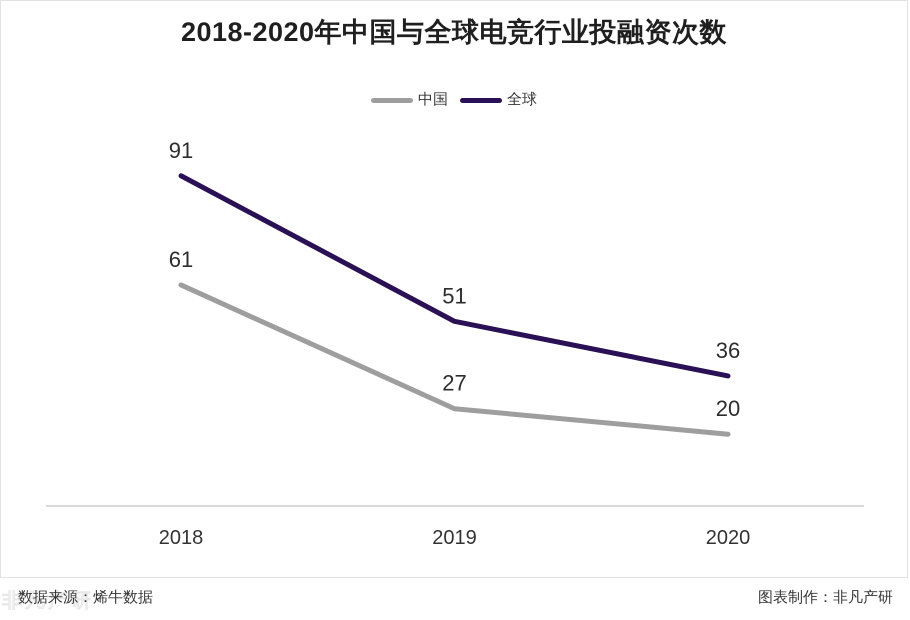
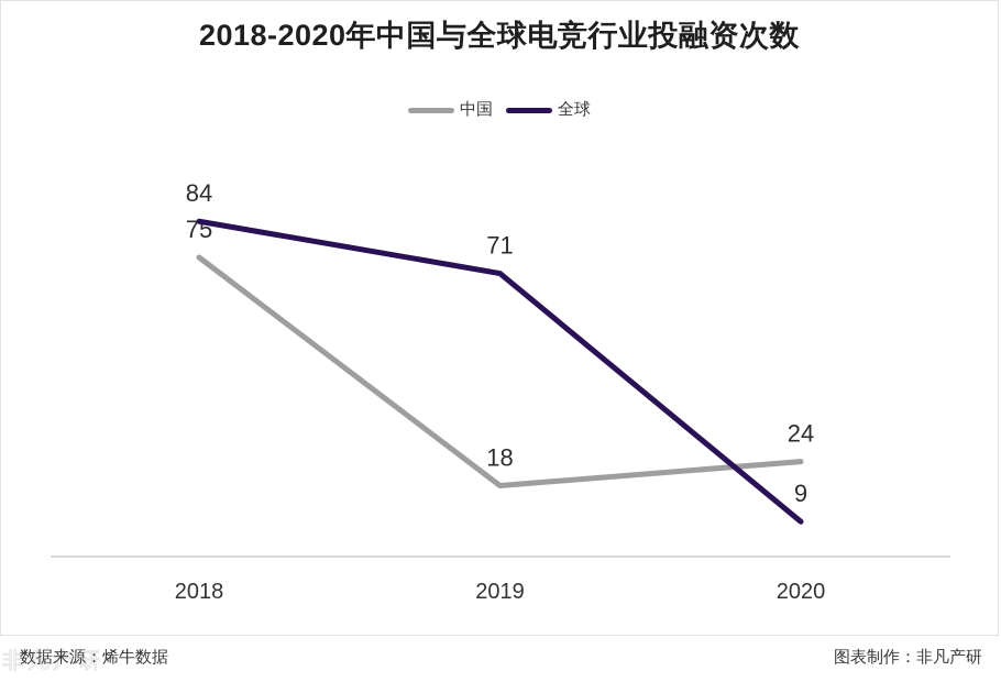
中国/2018: 61 -> 75
全球/2018: 91 -> 84
中国/2019: 27 -> 18
全球/2019: 51 -> 71
中国/2020: 20 -> 24
全球/2020: 36 -> 9
